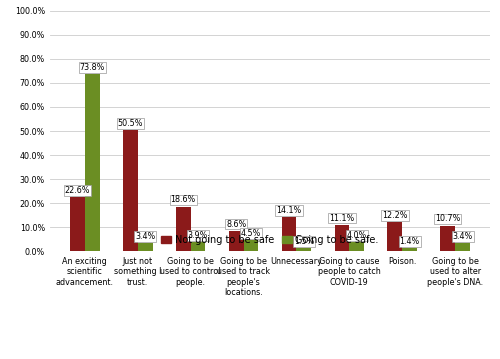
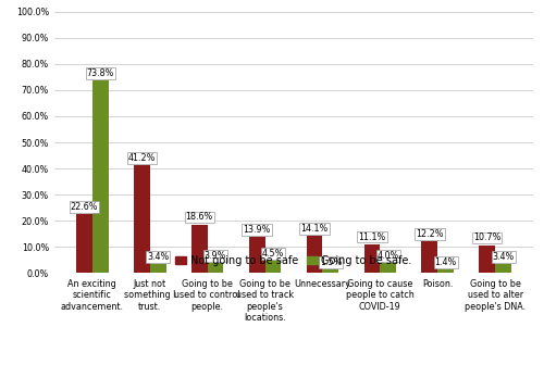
Not going to be safe/Just not something I trust.: 50.5% -> 41.2%
Not going to be safe/Going to be used to track people's locations.: 8.6% -> 13.9%
